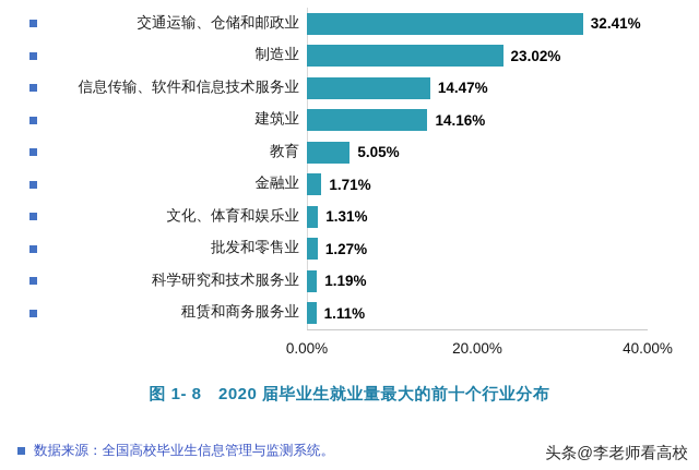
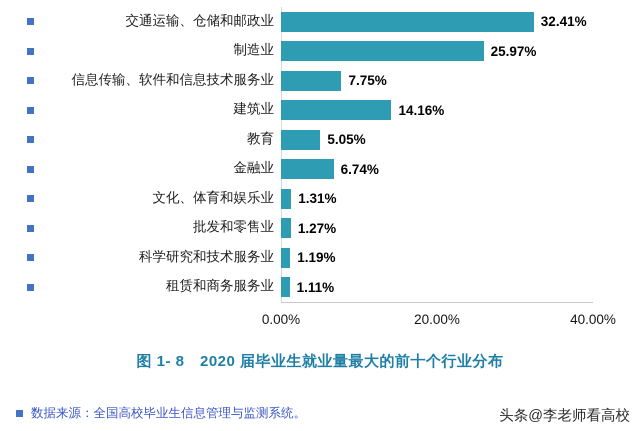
制造业: 23.02% -> 25.97%
信息传输、软件和信息技术服务业: 14.47% -> 7.75%
金融业: 1.71% -> 6.74%
